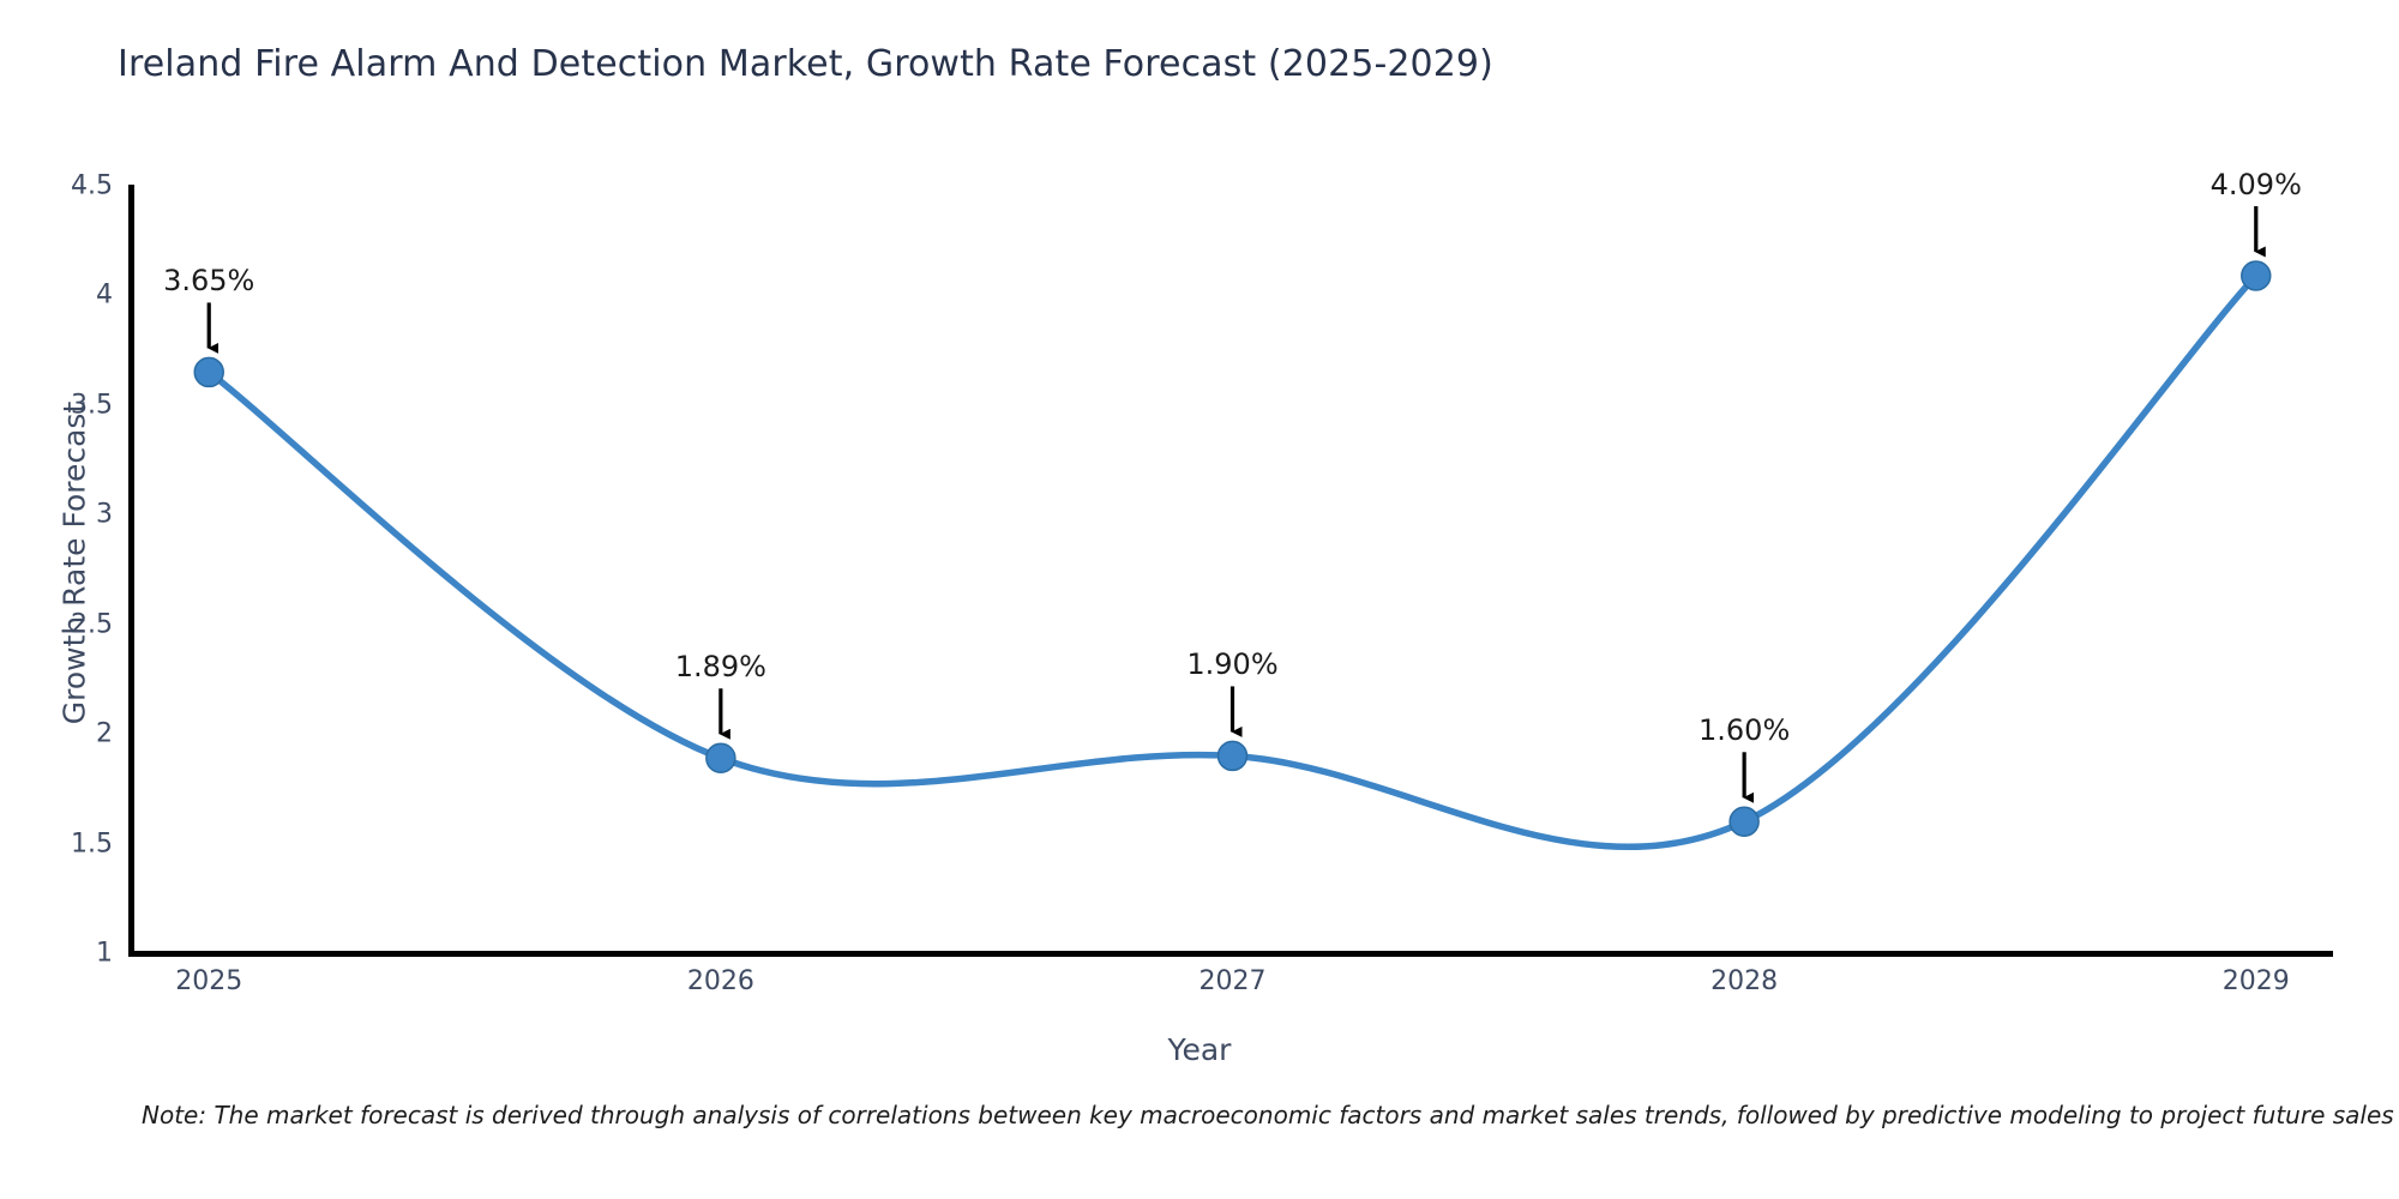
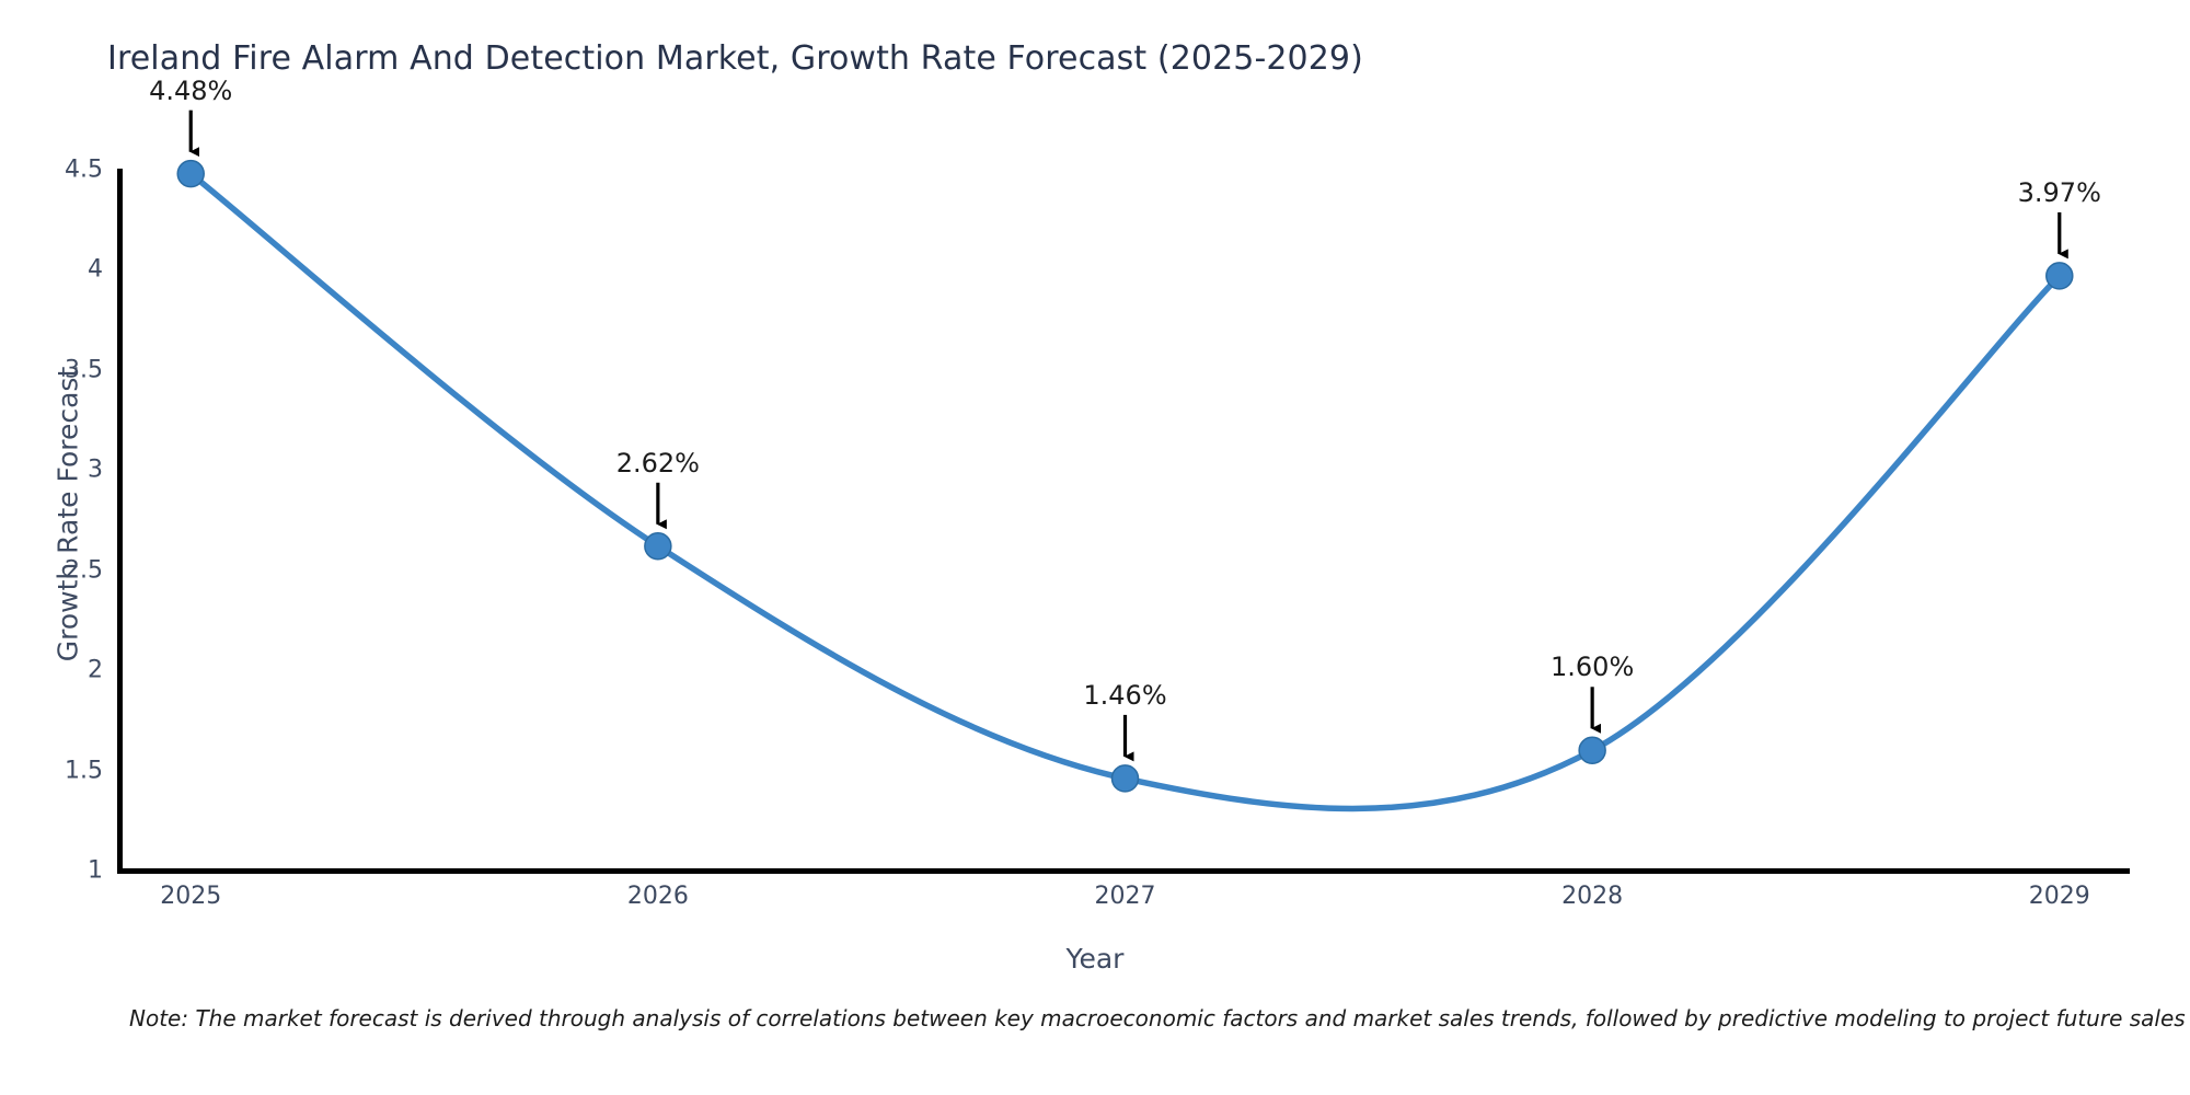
2025: 3.65% -> 4.48%
2026: 1.89% -> 2.62%
2027: 1.90% -> 1.46%
2029: 4.09% -> 3.97%
